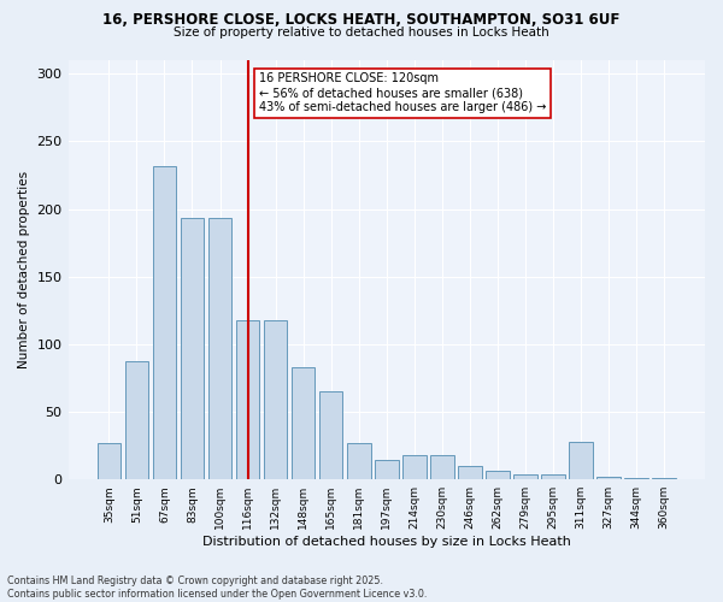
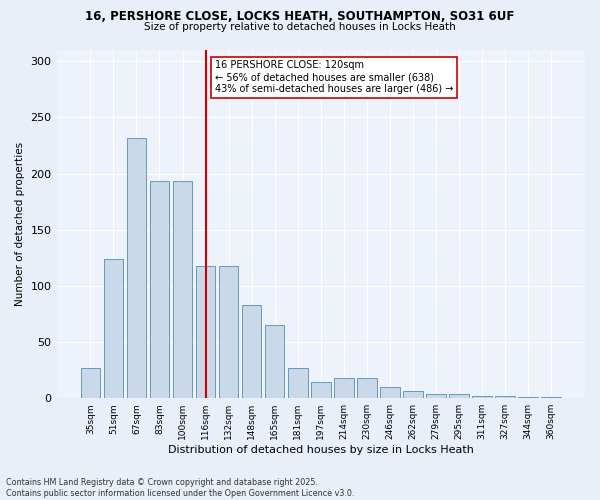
51sqm: 87 -> 124
311sqm: 28 -> 2
